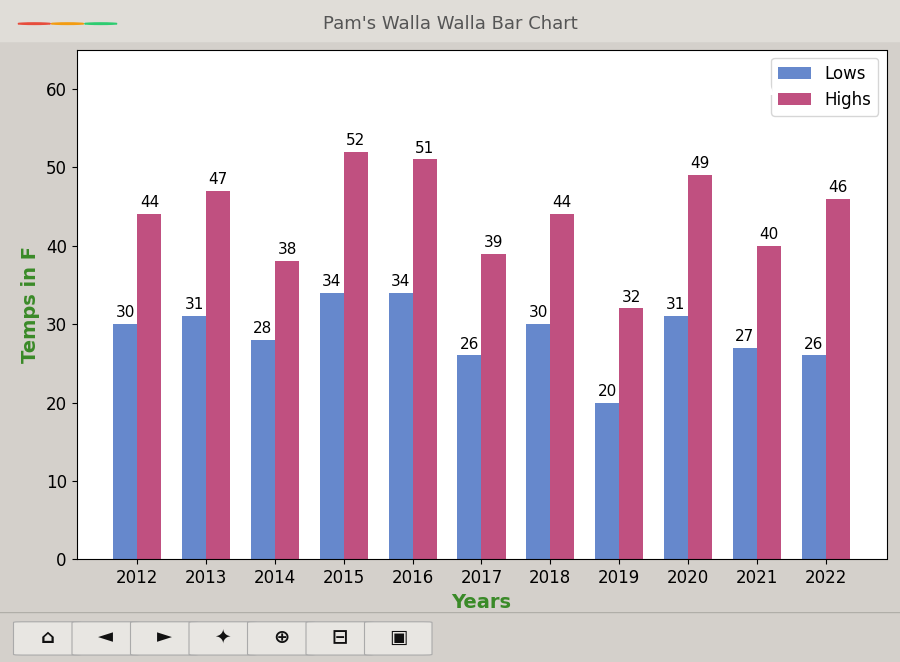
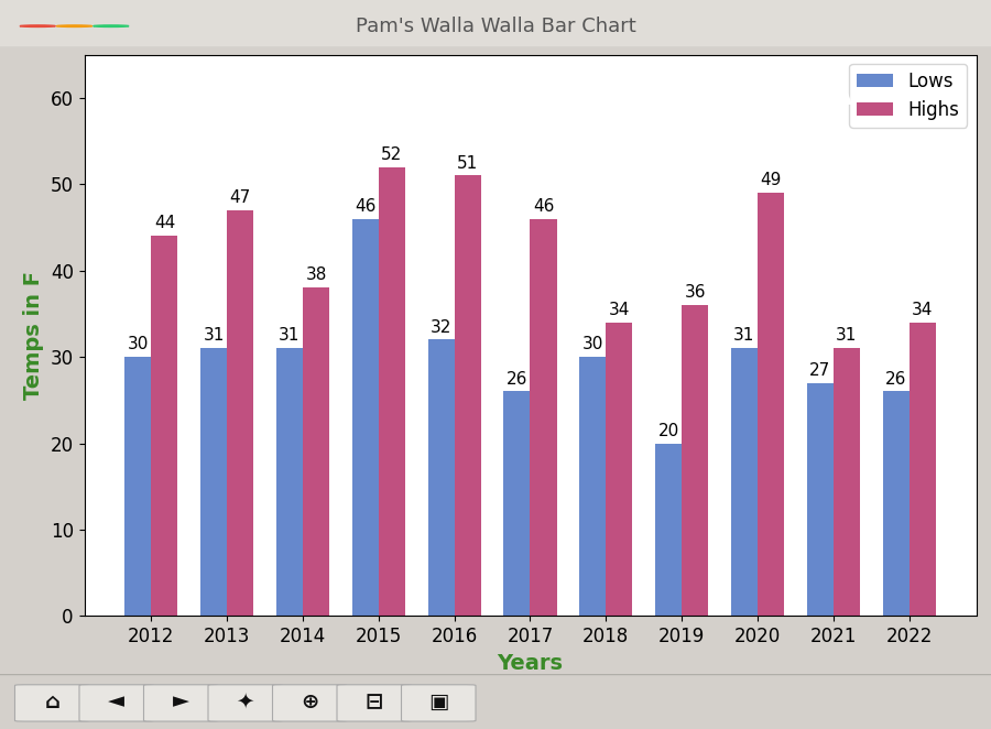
Lows/2014: 28 -> 31
Lows/2015: 34 -> 46
Lows/2016: 34 -> 32
Highs/2017: 39 -> 46
Highs/2018: 44 -> 34
Highs/2019: 32 -> 36
Highs/2021: 40 -> 31
Highs/2022: 46 -> 34
